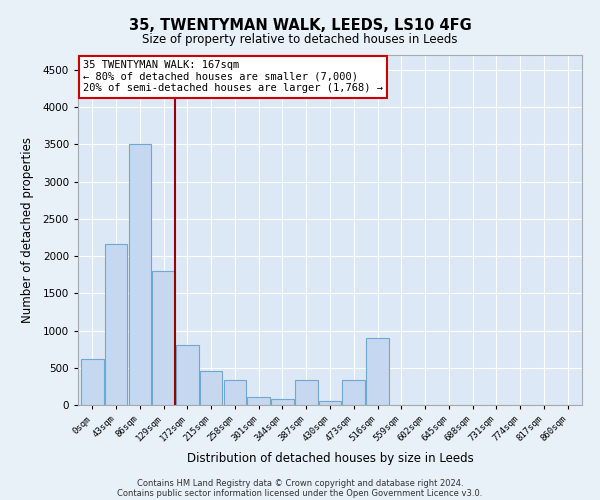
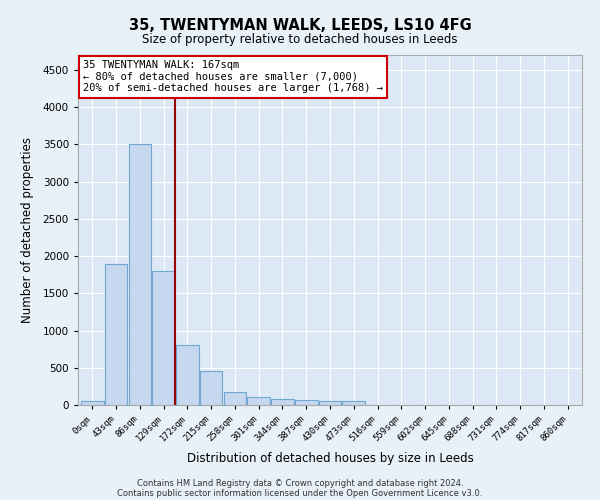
0sqm: 620 -> 50
43sqm: 2160 -> 1900
258sqm: 340 -> 180
387sqm: 340 -> 60
473sqm: 340 -> 50
516sqm: 900 -> 0
